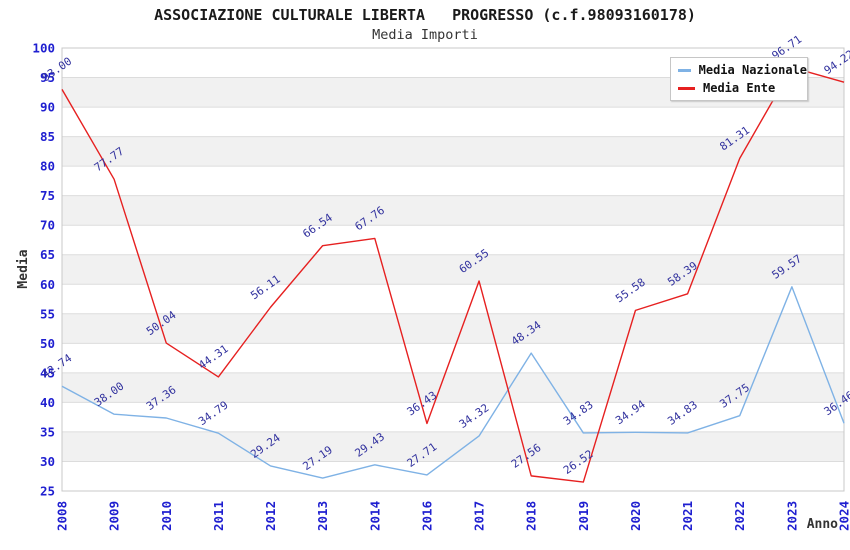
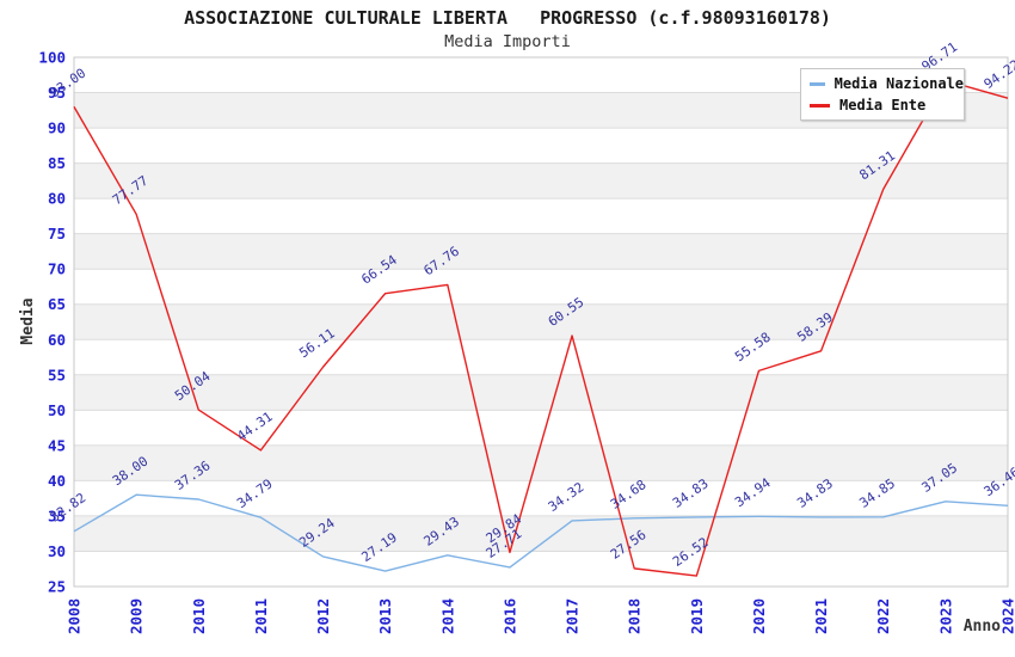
Media Nazionale/2008: 42.74 -> 32.82
Media Ente/2016: 36.43 -> 29.84
Media Nazionale/2018: 48.34 -> 34.68
Media Nazionale/2022: 37.75 -> 34.85
Media Nazionale/2023: 59.57 -> 37.05
